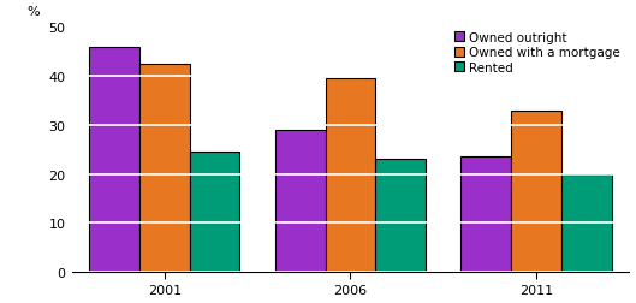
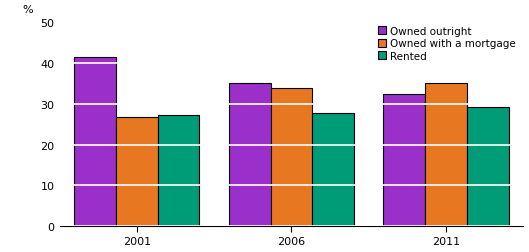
Owned outright/2001: 46.0 -> 41.5
Owned with a mortgage/2001: 42.5 -> 26.8
Rented/2001: 24.5 -> 27.3
Owned outright/2006: 29.0 -> 35.0
Owned with a mortgage/2006: 39.5 -> 34.0
Rented/2006: 23.0 -> 27.8
Owned outright/2011: 23.5 -> 32.5
Owned with a mortgage/2011: 33.0 -> 35.0
Rented/2011: 20.0 -> 29.3
